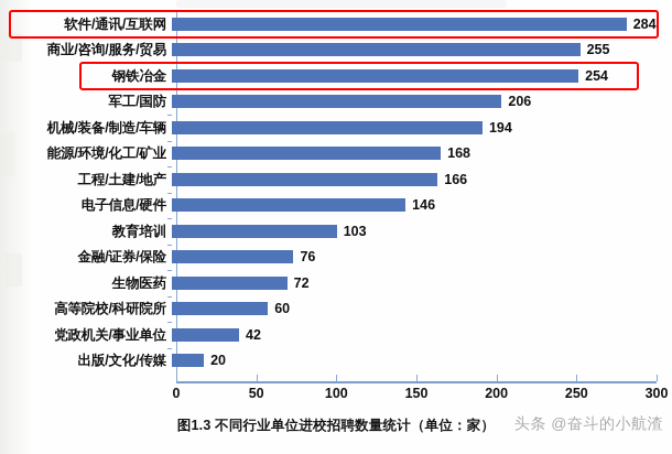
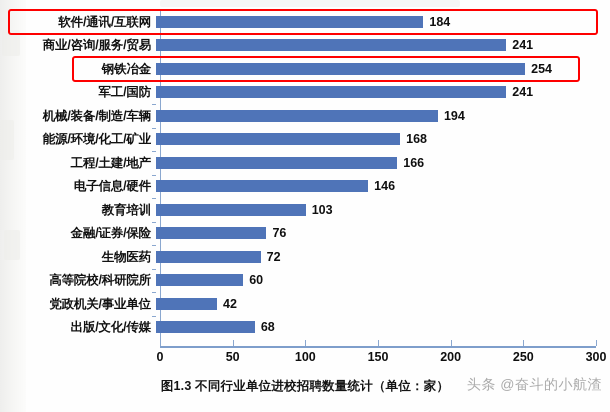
软件/通讯/互联网: 284 -> 184
商业/咨询/服务/贸易: 255 -> 241
军工/国防: 206 -> 241
出版/文化/传媒: 20 -> 68
